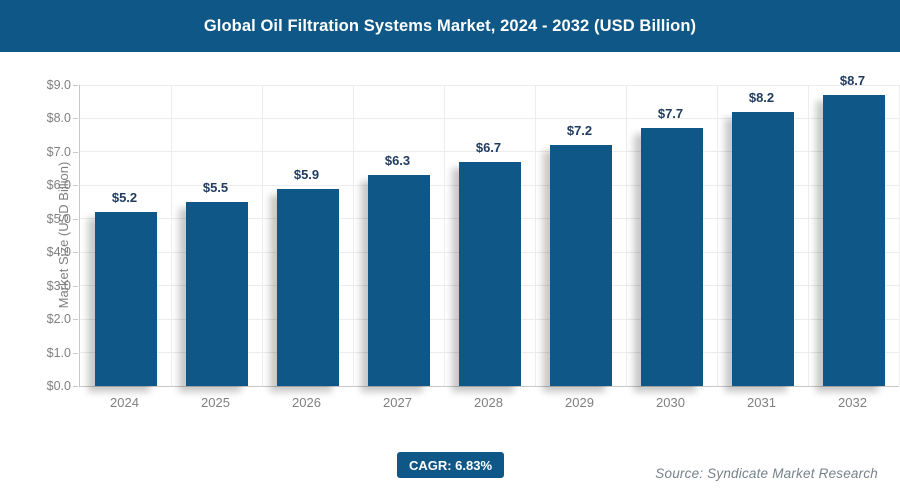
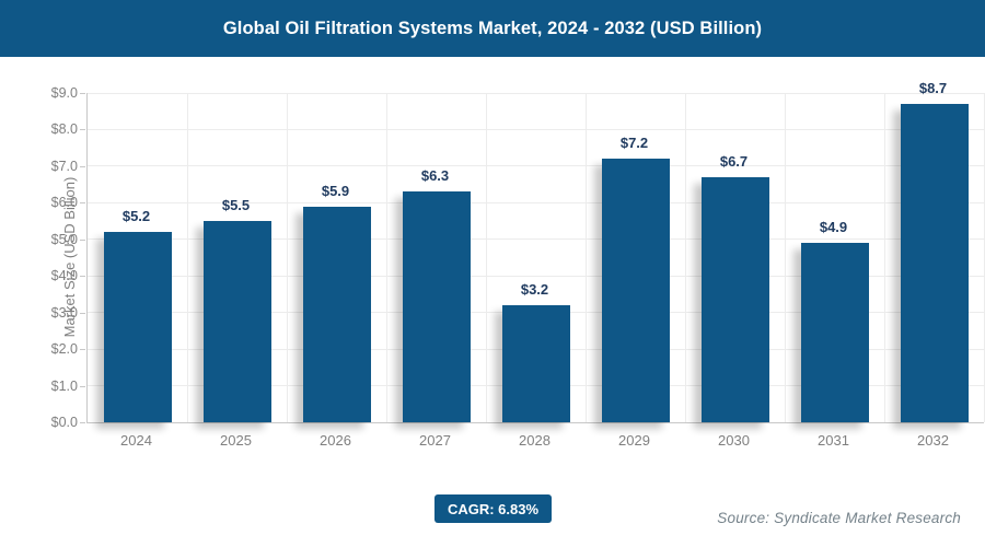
2028: $6.7 -> $3.2
2030: $7.7 -> $6.7
2031: $8.2 -> $4.9
